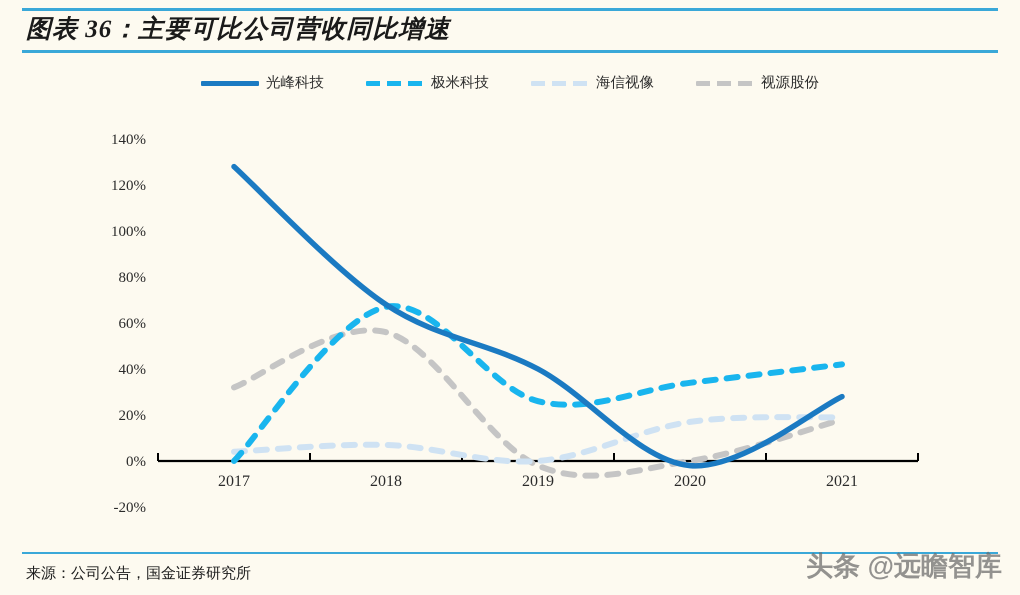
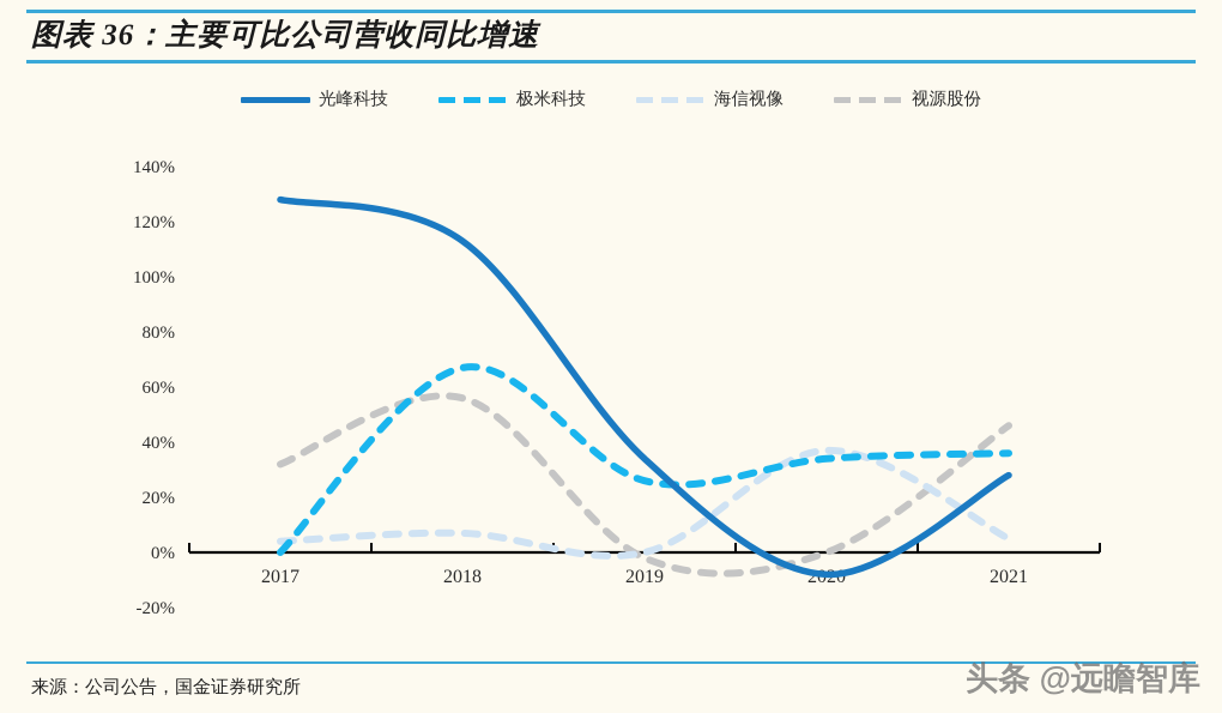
光峰科技/2018: 68% -> 113%
光峰科技/2019: 40% -> 34%
光峰科技/2020: -2% -> -8%
海信视像/2020: 17% -> 37%
极米科技/2021: 42% -> 36%
海信视像/2021: 19% -> 5%
视源股份/2021: 18% -> 46%
